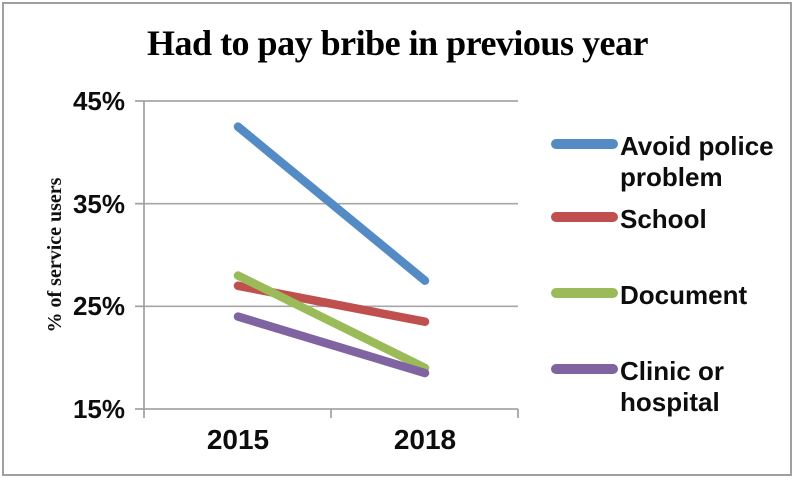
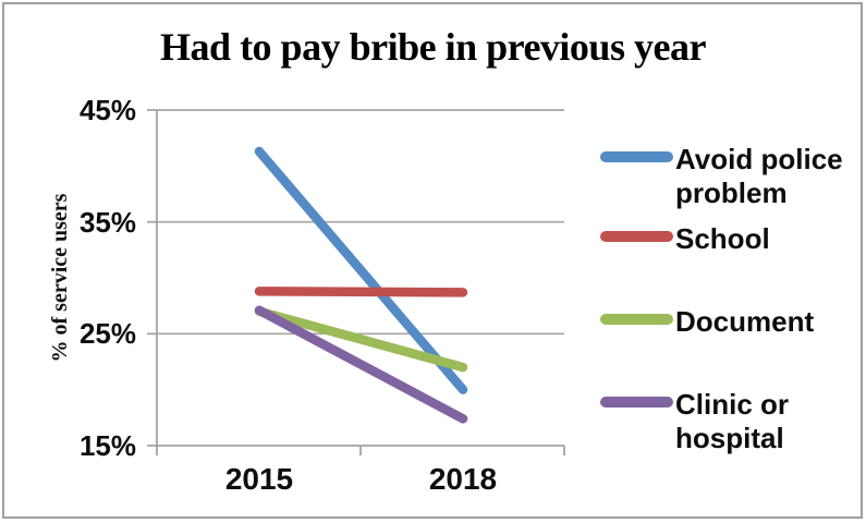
Avoid police problem/2015: 42.5% -> 41.3%
School/2015: 27.0% -> 28.8%
Document/2015: 28% -> 27%
Clinic or hospital/2015: 24.0% -> 27.1%
Avoid police problem/2018: 27.5% -> 20.0%
School/2018: 23.5% -> 28.7%
Document/2018: 19% -> 22%
Clinic or hospital/2018: 18.5% -> 17.4%
